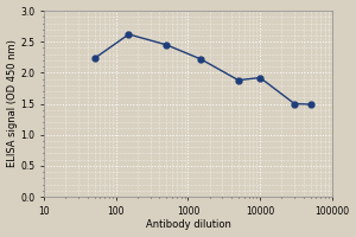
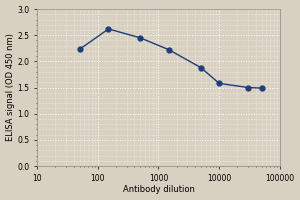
10000: 1.92 -> 1.58
